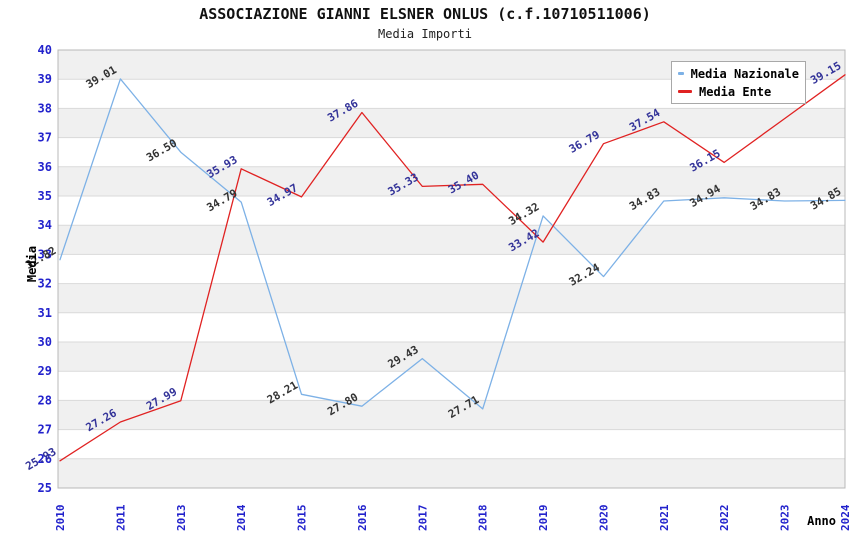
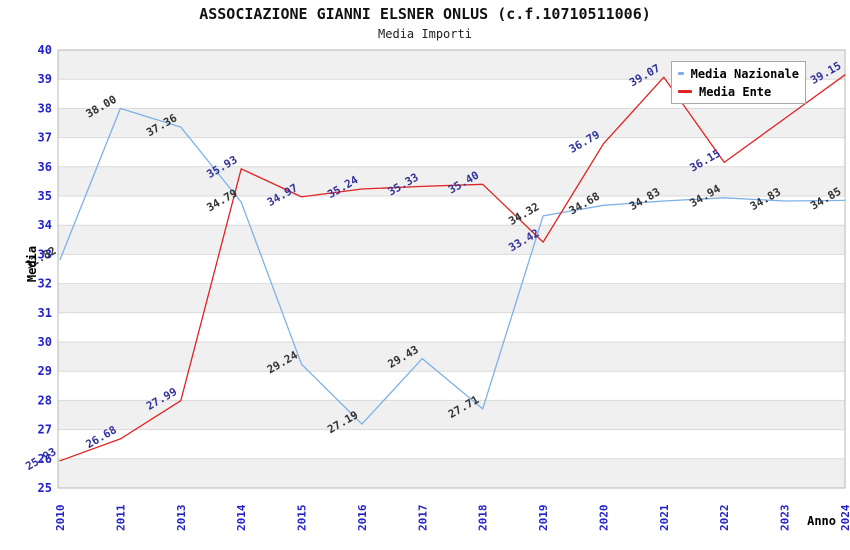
Media Nazionale/2011: 39.01 -> 38.00
Media Ente/2011: 27.26 -> 26.68
Media Nazionale/2013: 36.50 -> 37.36
Media Nazionale/2015: 28.21 -> 29.24
Media Nazionale/2016: 27.80 -> 27.19
Media Ente/2016: 37.86 -> 35.24
Media Nazionale/2020: 32.24 -> 34.68
Media Ente/2021: 37.54 -> 39.07
